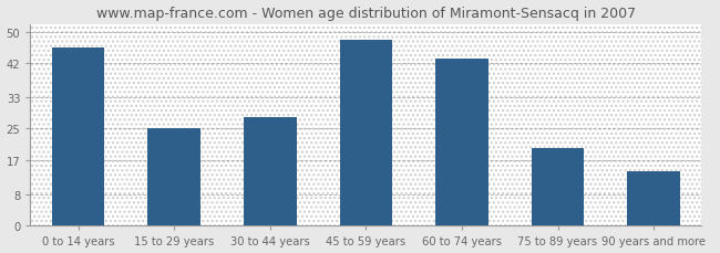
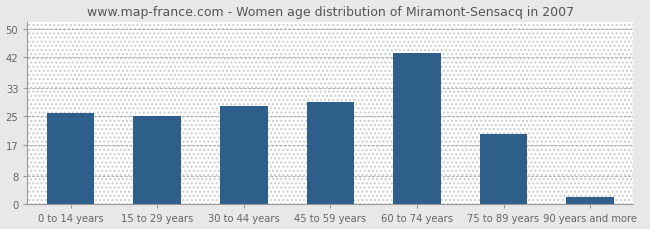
0 to 14 years: 46 -> 26
45 to 59 years: 48 -> 29
90 years and more: 14 -> 2
